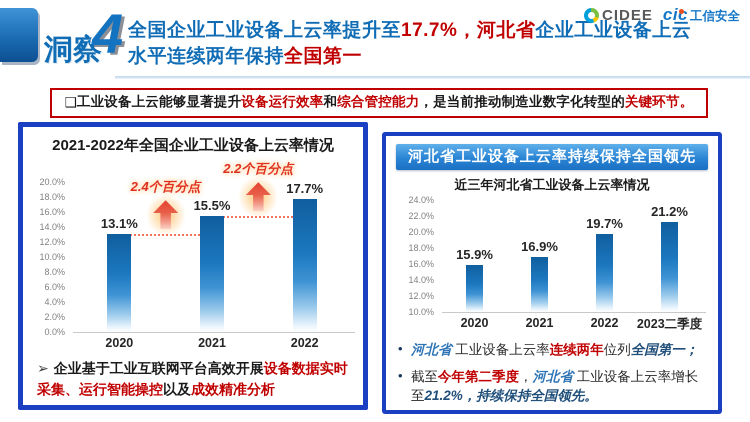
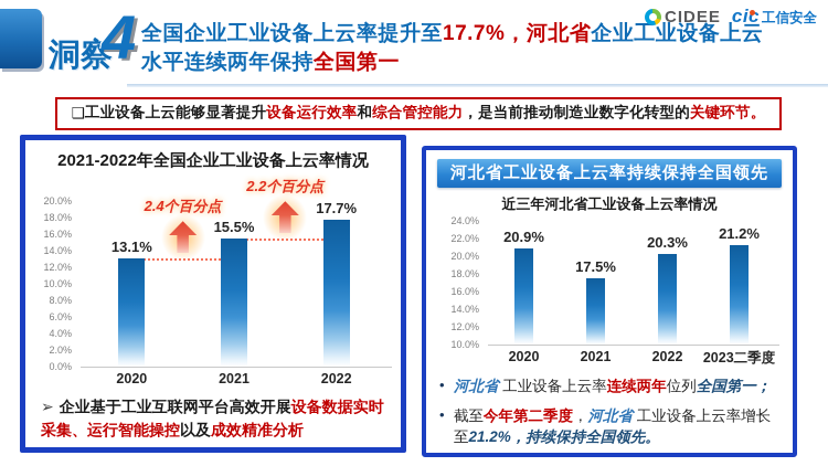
近三年河北省工业设备上云率情况/2020: 15.9% -> 20.9%
近三年河北省工业设备上云率情况/2021: 16.9% -> 17.5%
近三年河北省工业设备上云率情况/2022: 19.7% -> 20.3%
